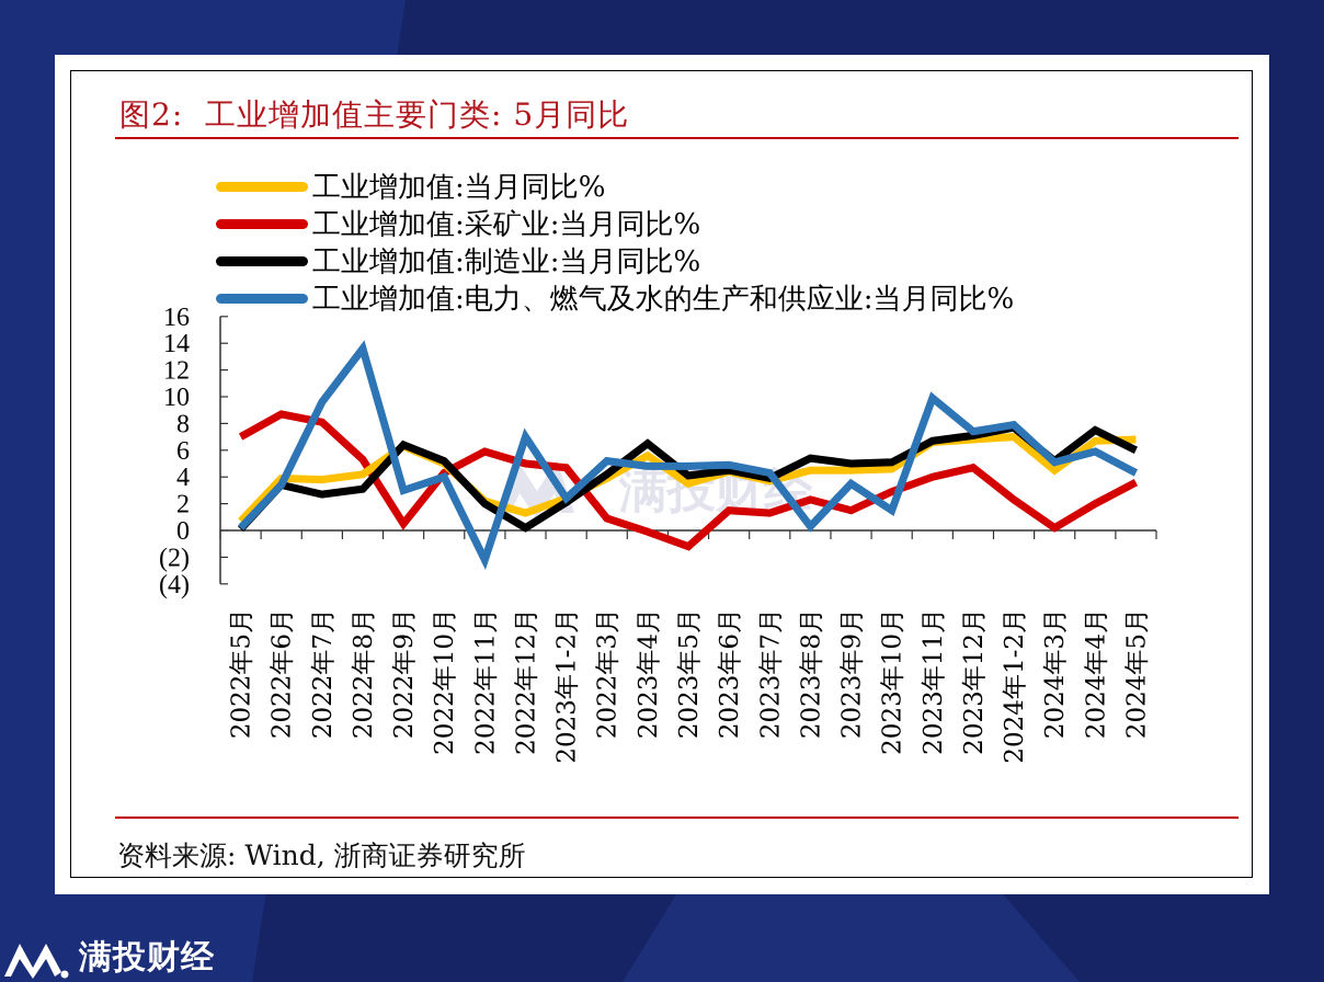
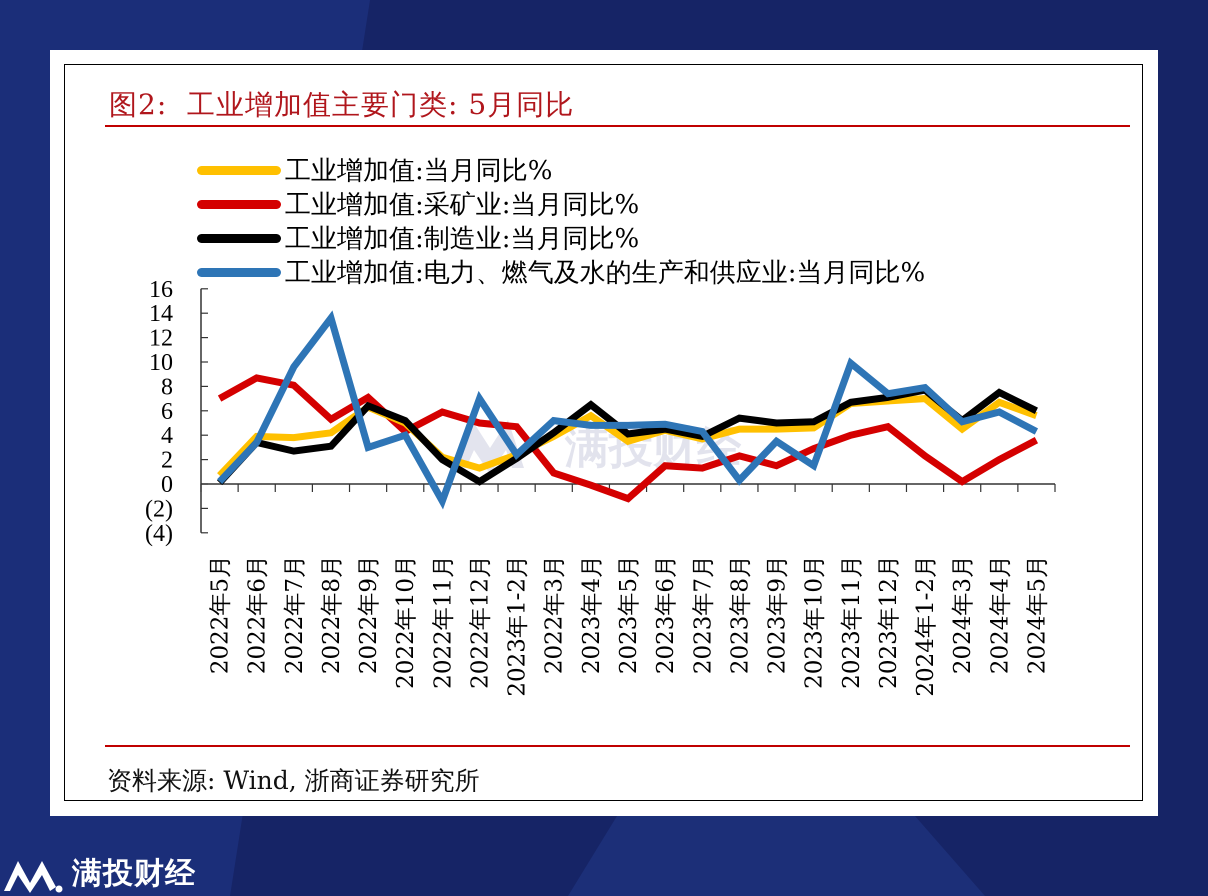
工业增加值:采矿业:当月同比%/2022年9月: 0.5 -> 7.1
工业增加值:电力、燃气及水的生产和供应业:当月同比%/2022年11月: -2.2 -> -1.4
工业增加值:当月同比%/2024年5月: 6.8 -> 5.6
